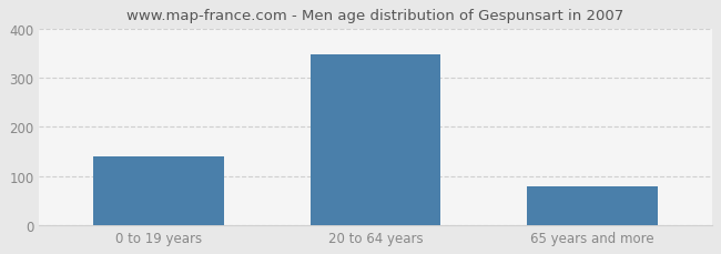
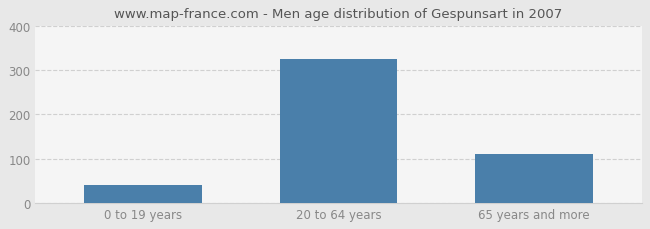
0 to 19 years: 140 -> 40
20 to 64 years: 348 -> 325
65 years and more: 78 -> 110
